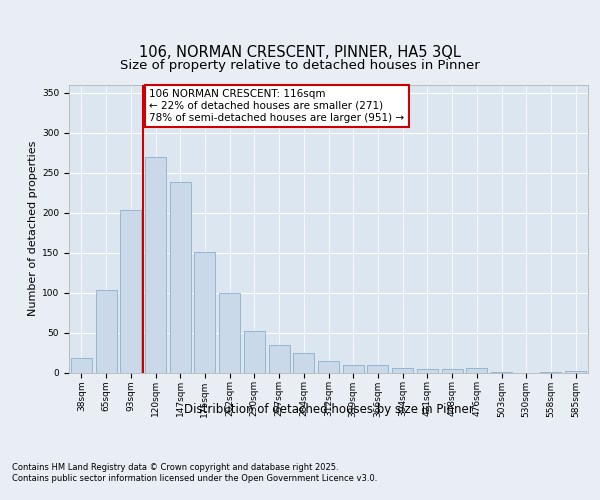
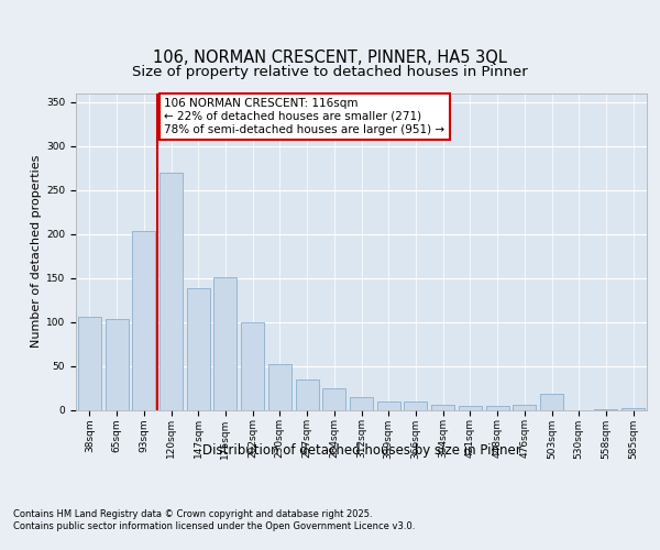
38sqm: 18 -> 106
147sqm: 238 -> 138
503sqm: 1 -> 18
